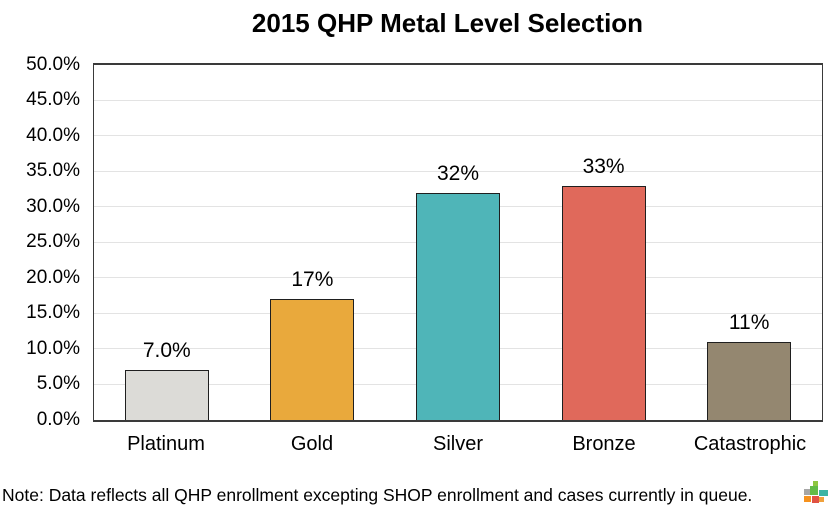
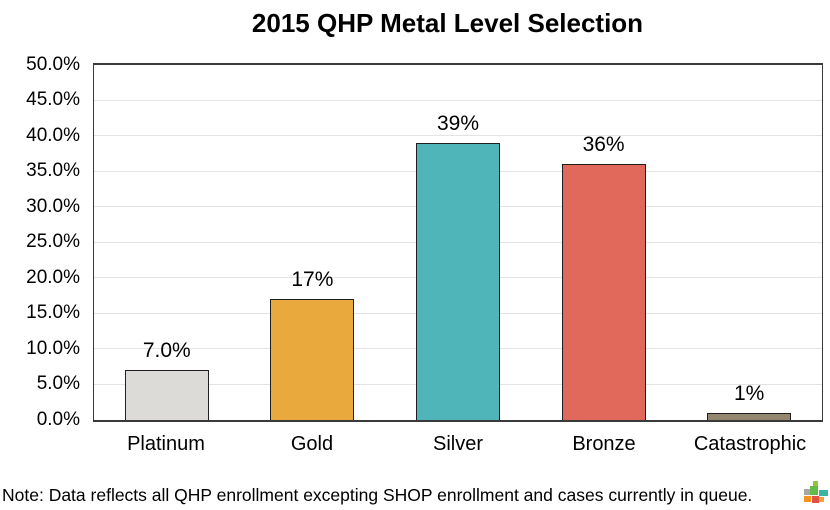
Silver: 32% -> 39%
Bronze: 33% -> 36%
Catastrophic: 11% -> 1%
